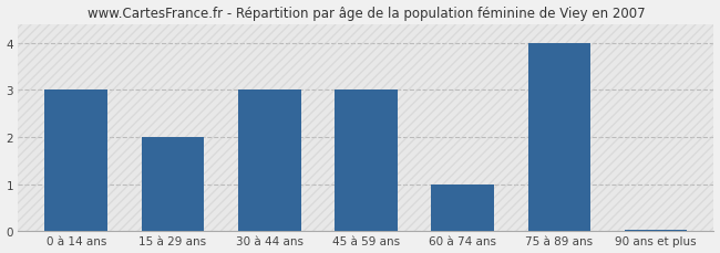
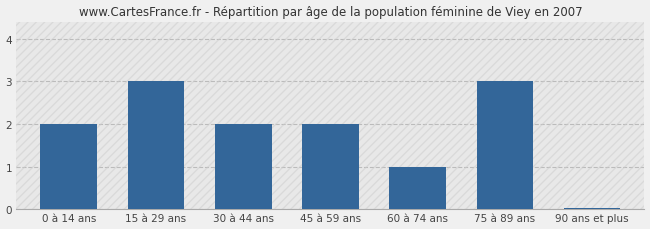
0 à 14 ans: 3.00 -> 2.00
15 à 29 ans: 2.00 -> 3.00
30 à 44 ans: 3.00 -> 2.00
45 à 59 ans: 3.00 -> 2.00
75 à 89 ans: 4.00 -> 3.00
